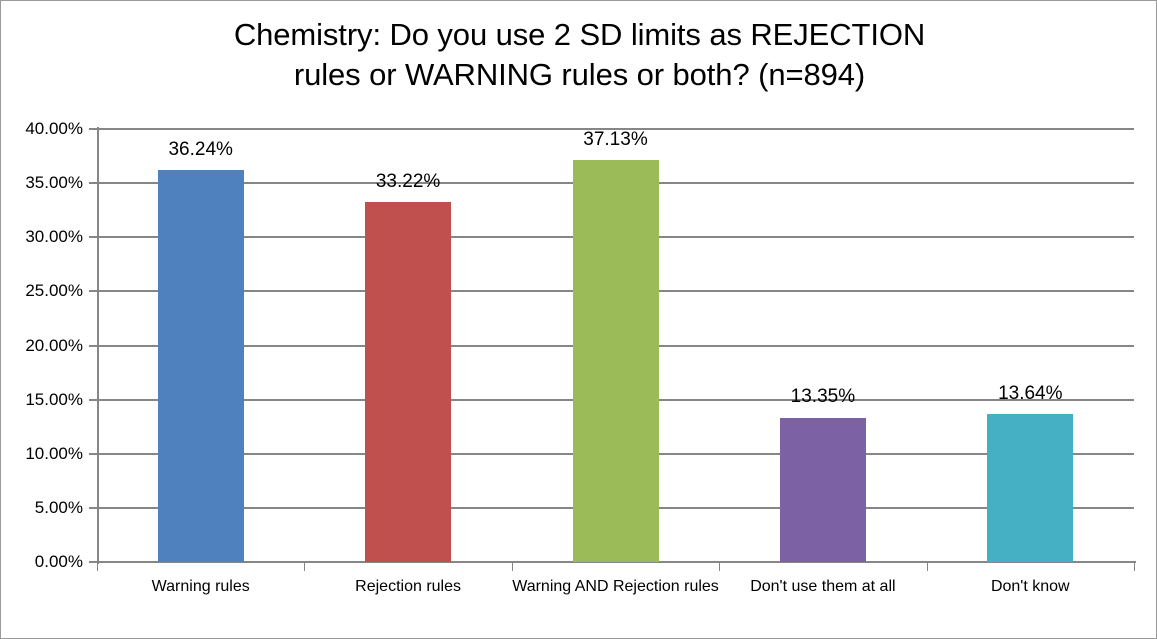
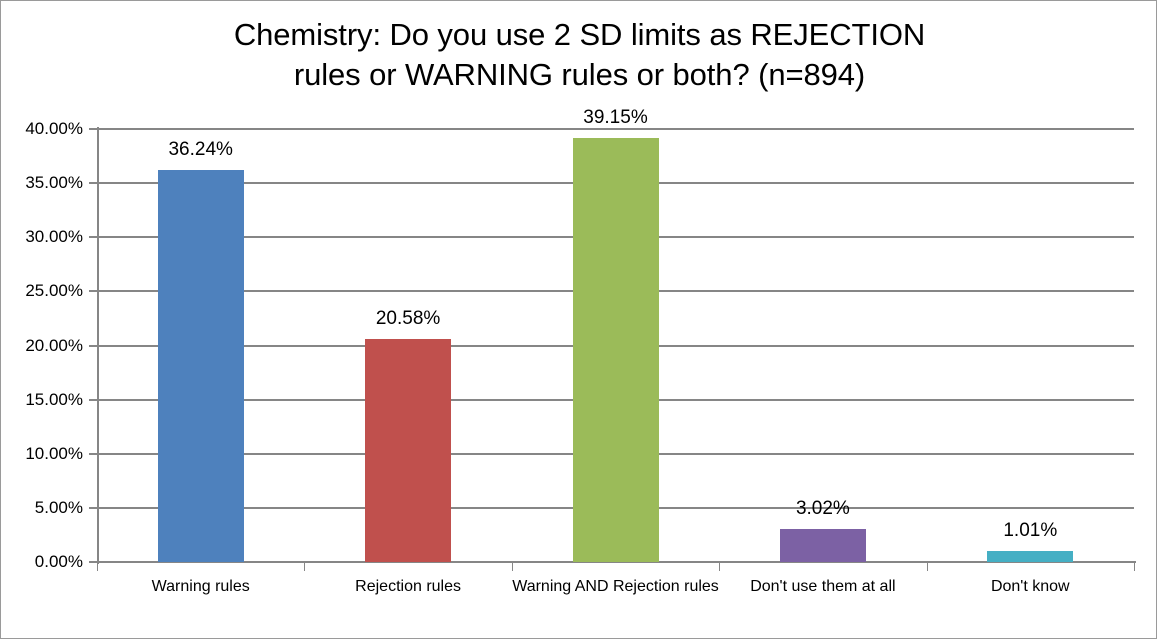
Rejection rules: 33.22% -> 20.58%
Warning AND Rejection rules: 37.13% -> 39.15%
Don't use them at all: 13.35% -> 3.02%
Don't know: 13.64% -> 1.01%
